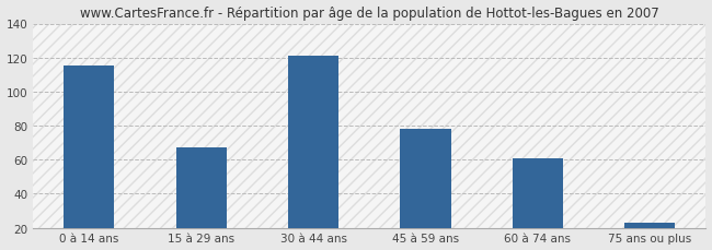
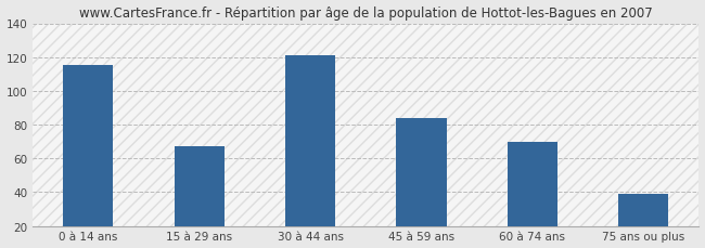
45 à 59 ans: 78 -> 84
60 à 74 ans: 61 -> 70
75 ans ou plus: 23 -> 39
